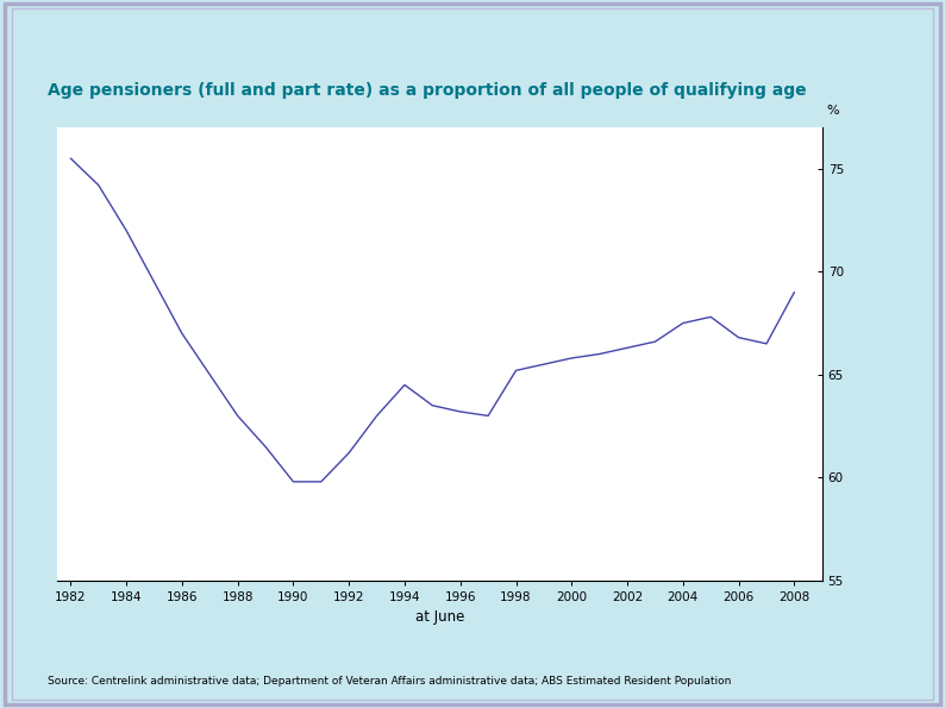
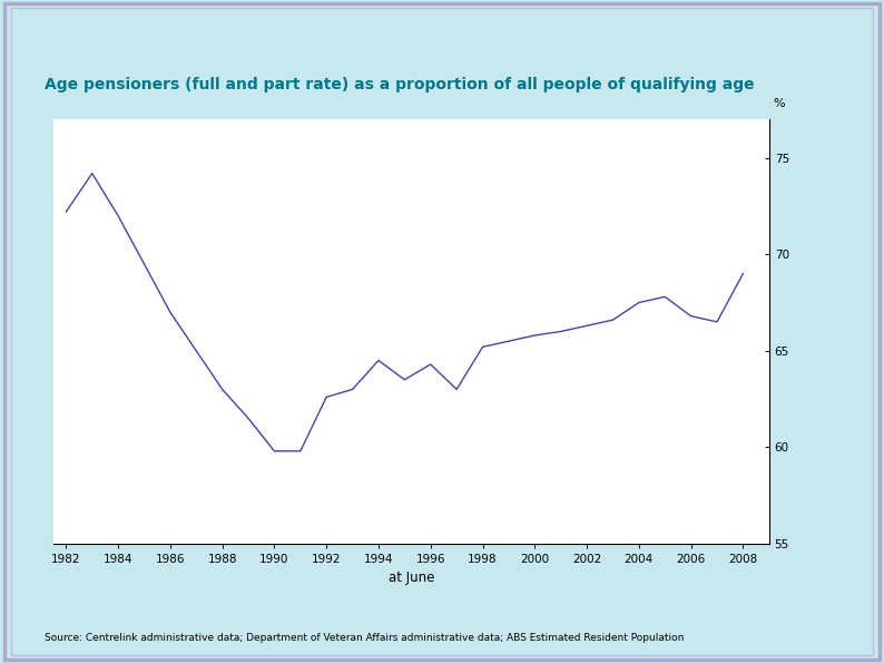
1982: 75.5 -> 72.2
1992: 61.2 -> 62.6
1996: 63.2 -> 64.3
